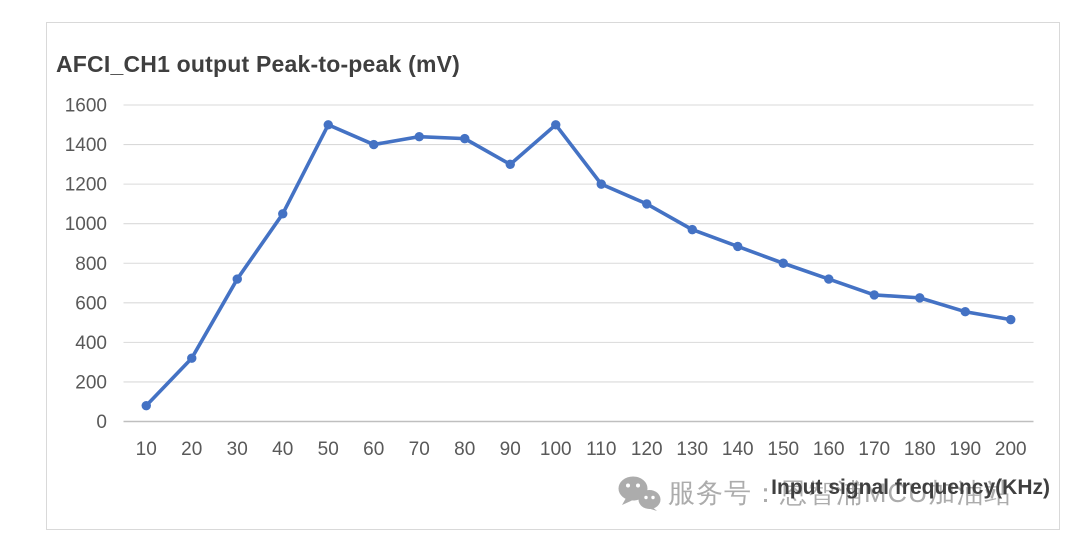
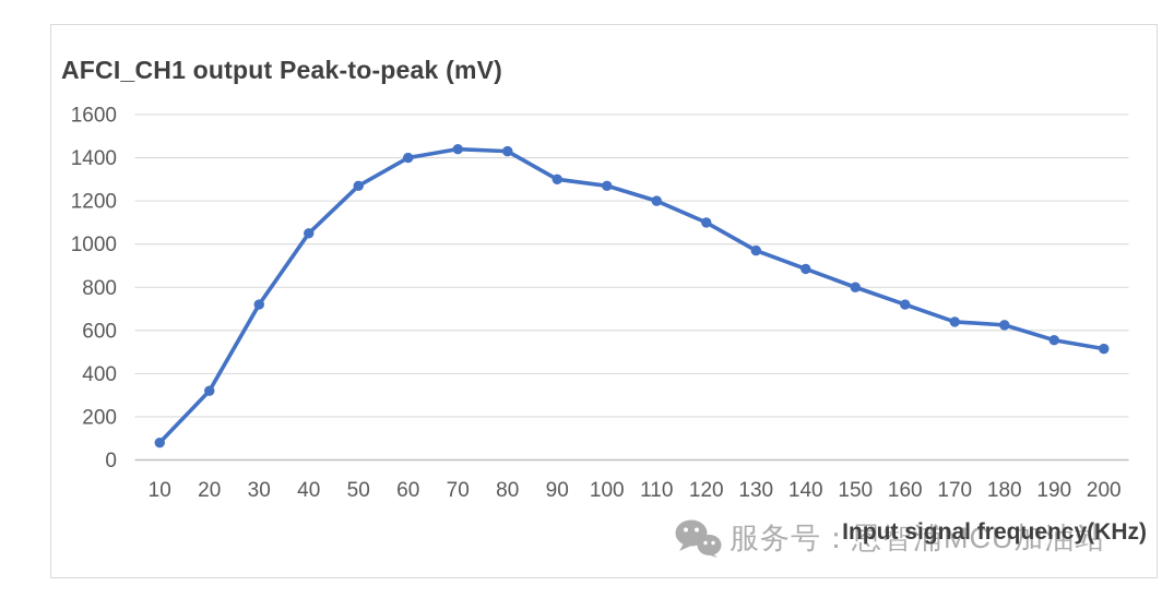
50: 1500 -> 1270
100: 1500 -> 1270
